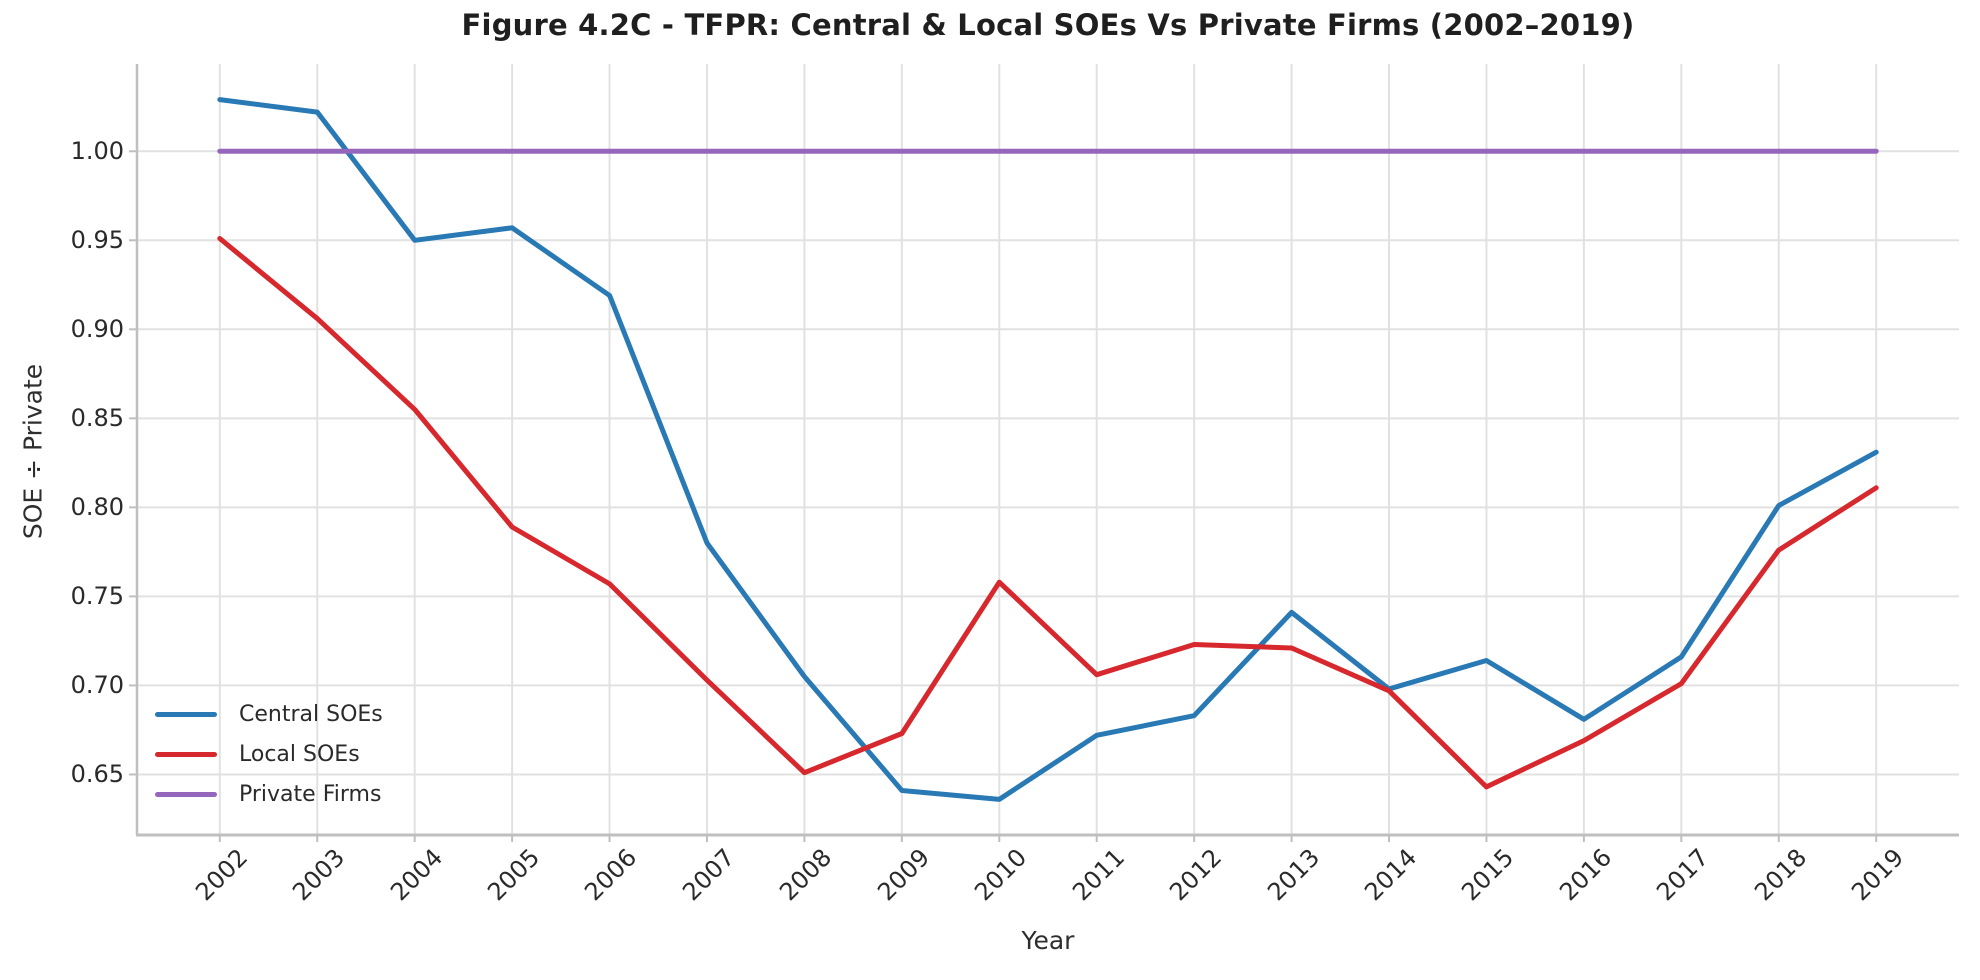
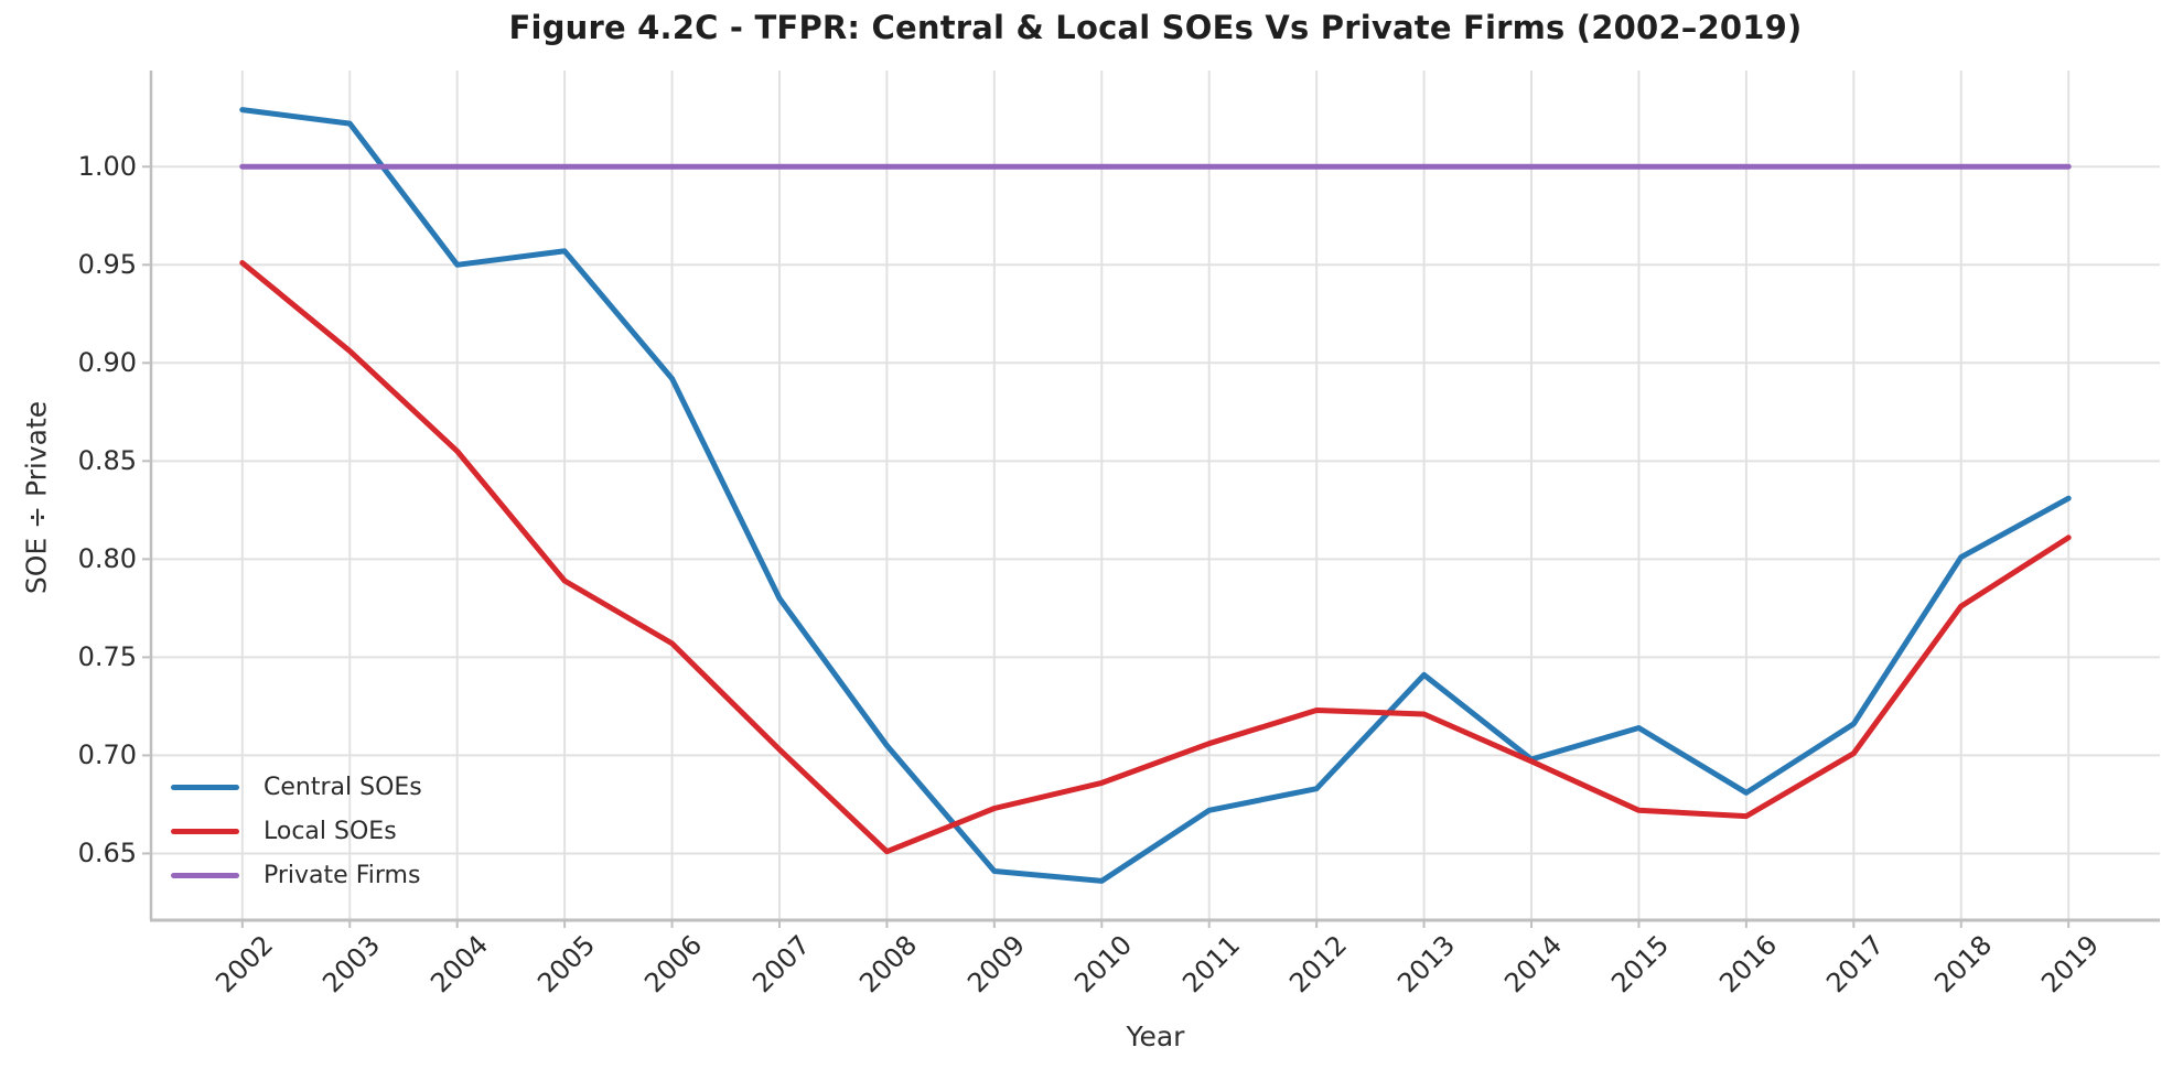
Central SOEs/2006: 0.919 -> 0.892
Local SOEs/2010: 0.758 -> 0.686
Local SOEs/2015: 0.643 -> 0.672
